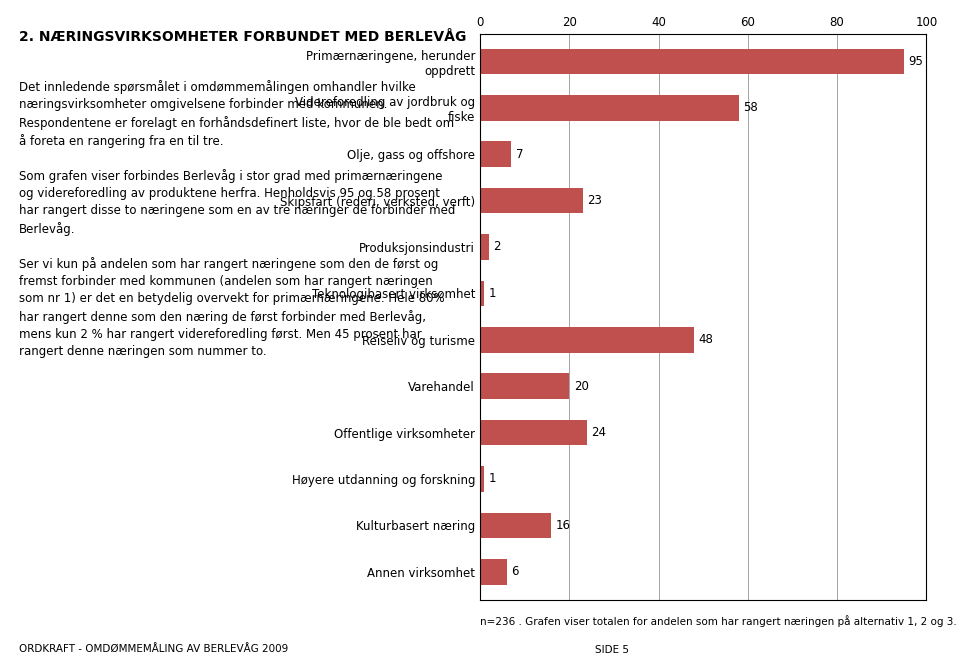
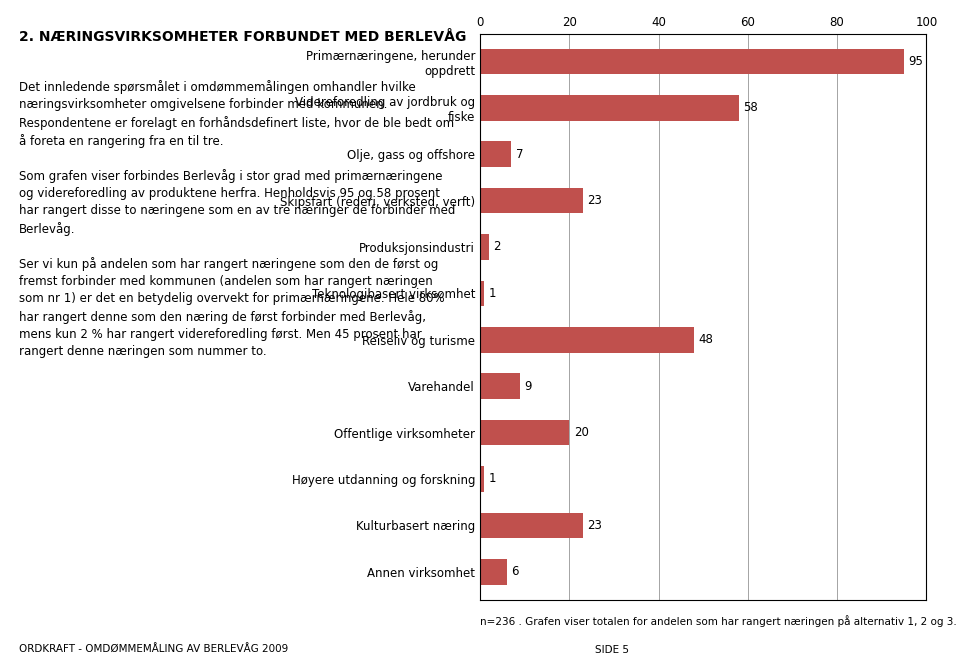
Varehandel: 20 -> 9
Offentlige virksomheter: 24 -> 20
Kulturbasert næring: 16 -> 23
